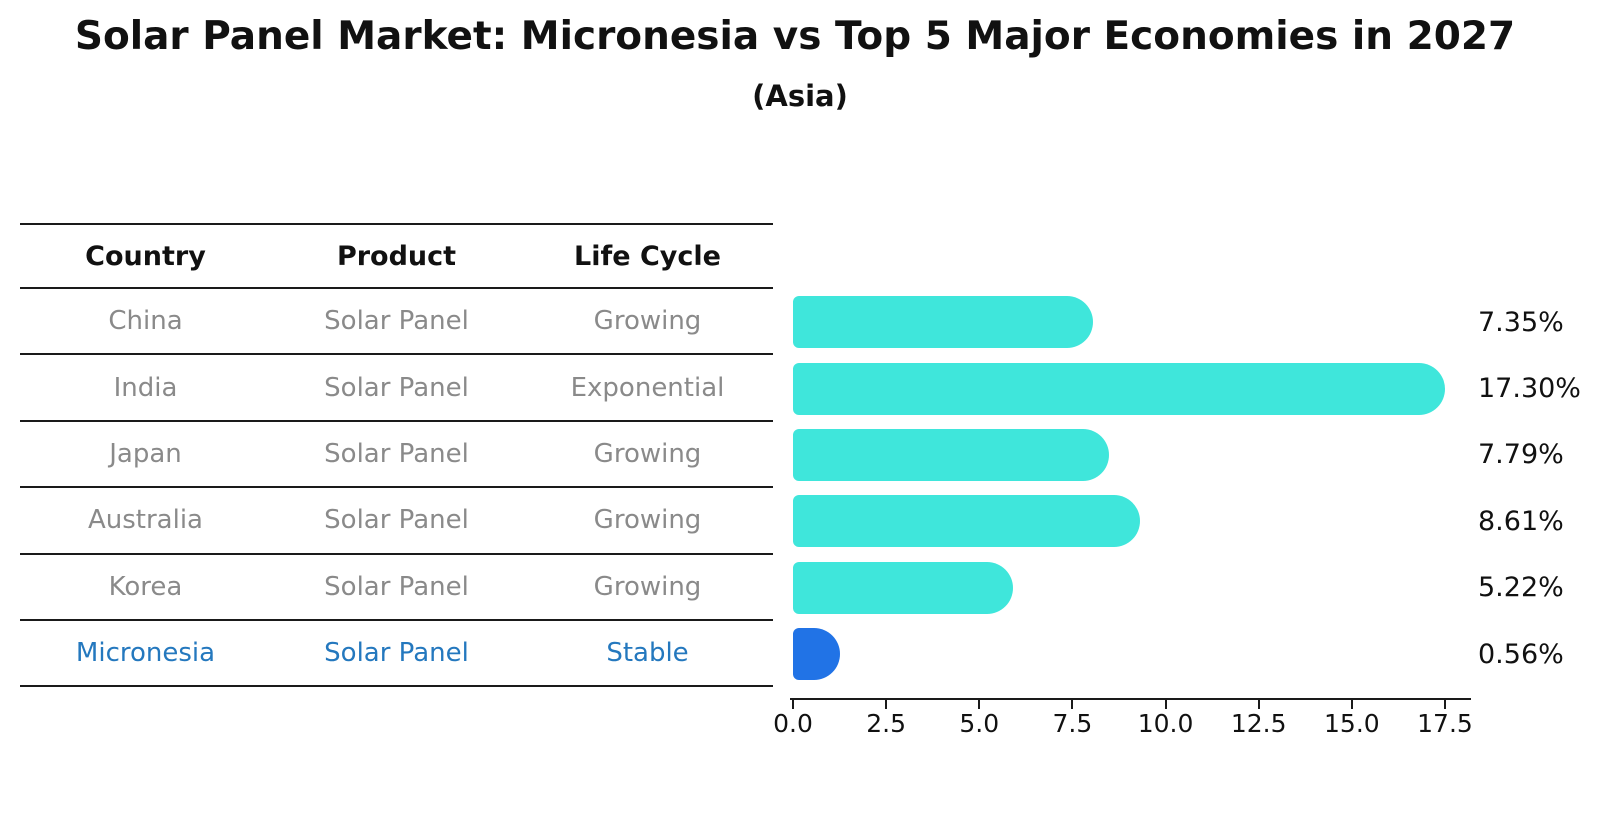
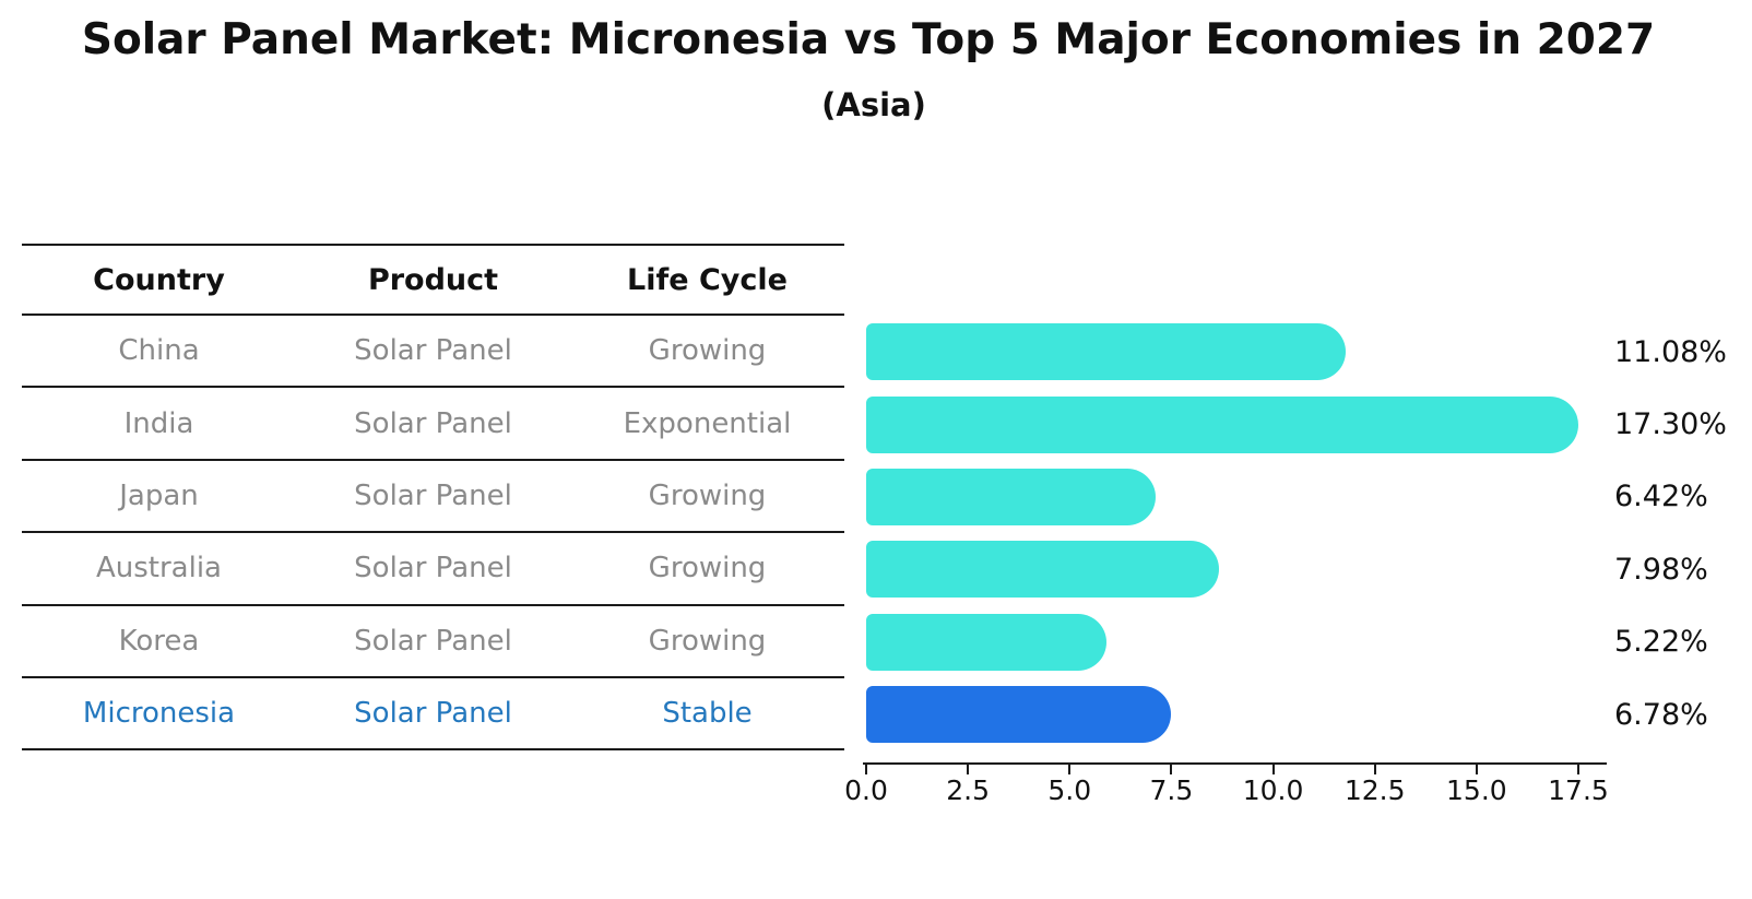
China: 7.35% -> 11.08%
Japan: 7.79% -> 6.42%
Australia: 8.61% -> 7.98%
Micronesia: 0.56% -> 6.78%
